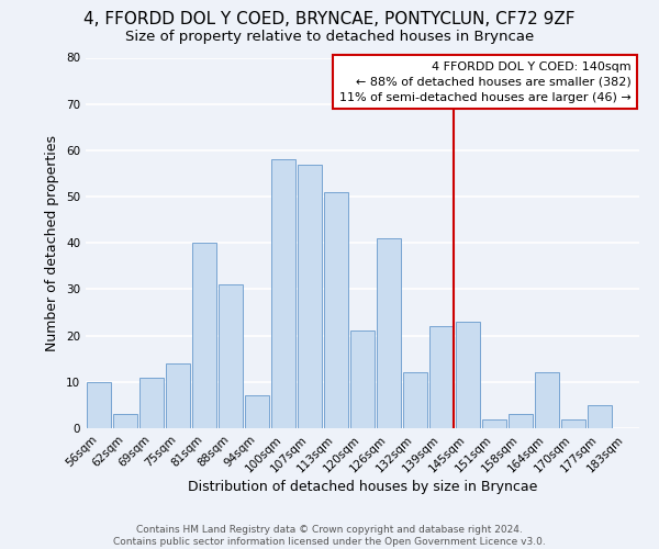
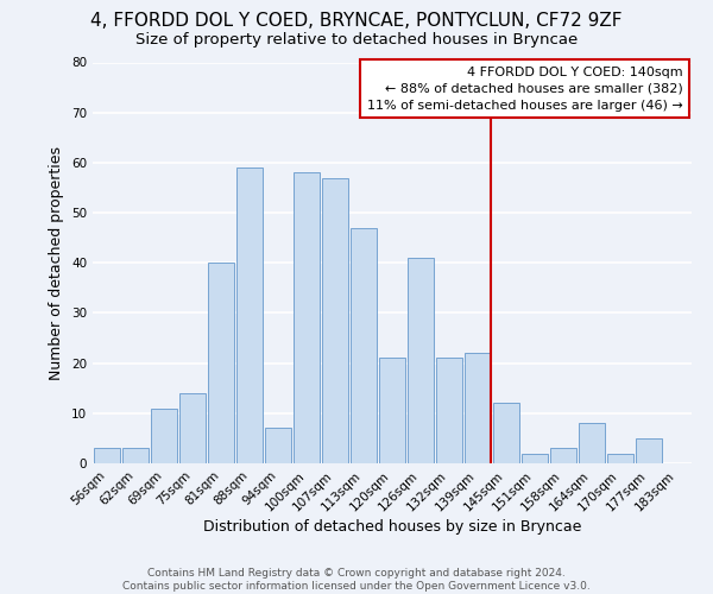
56sqm: 10 -> 3
88sqm: 31 -> 59
113sqm: 51 -> 47
132sqm: 12 -> 21
145sqm: 23 -> 12
164sqm: 12 -> 8
